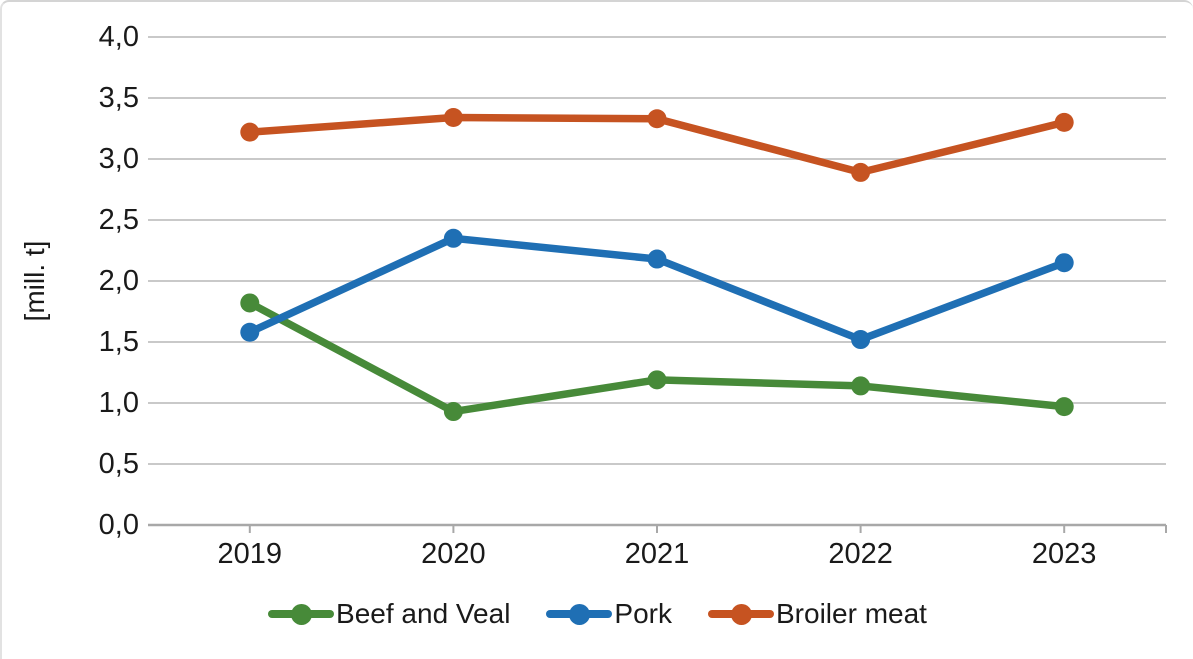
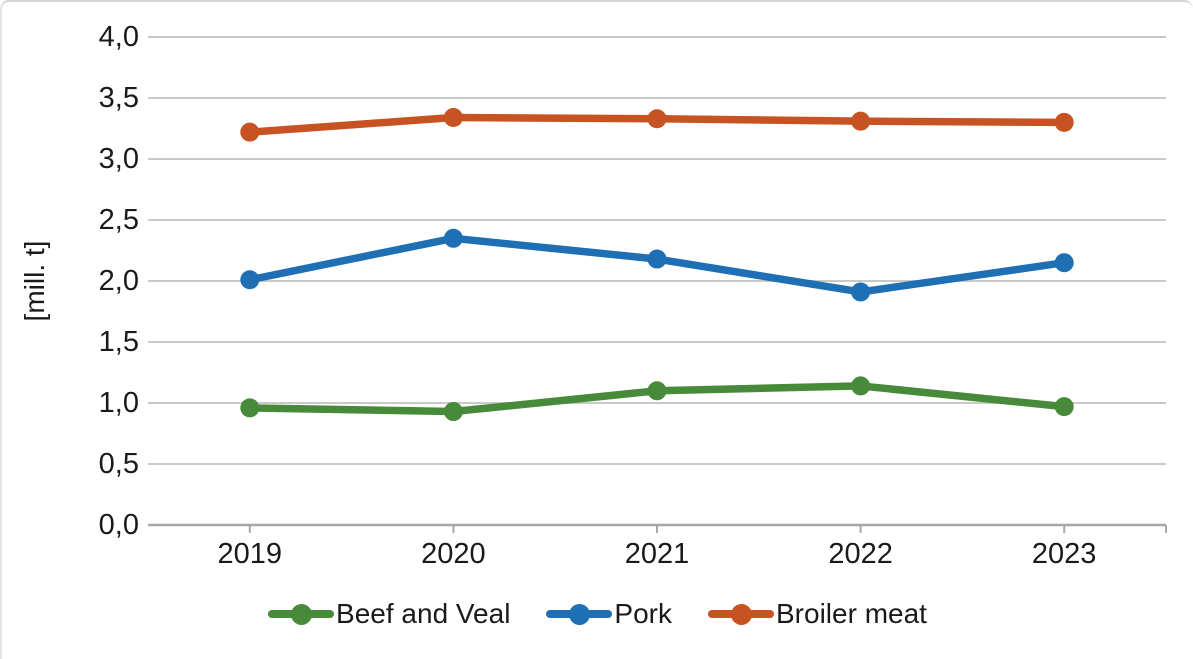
Beef and Veal/2019: 1,82 -> 0,96
Pork/2019: 1,58 -> 2,01
Beef and Veal/2021: 1,19 -> 1,10
Pork/2022: 1,52 -> 1,91
Broiler meat/2022: 2,89 -> 3,31
